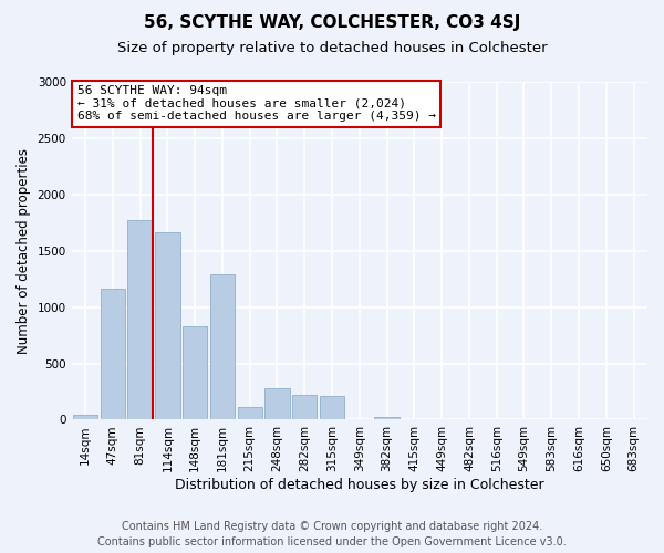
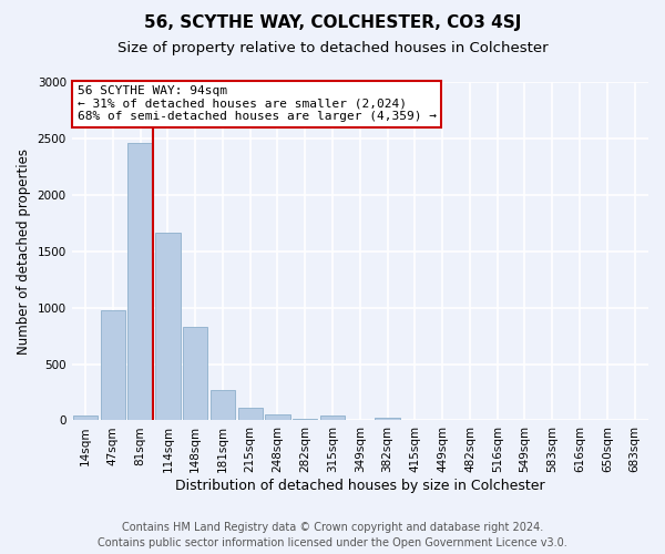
47sqm: 1160 -> 980
81sqm: 1770 -> 2460
181sqm: 1290 -> 260
248sqm: 280 -> 50
282sqm: 220 -> 20
315sqm: 210 -> 40
